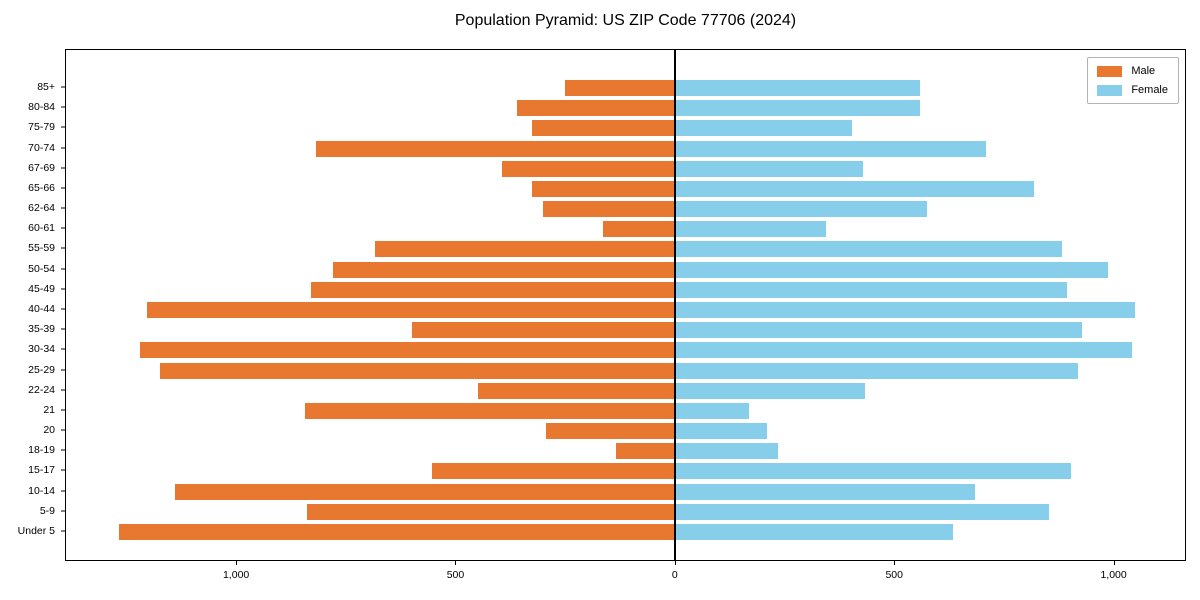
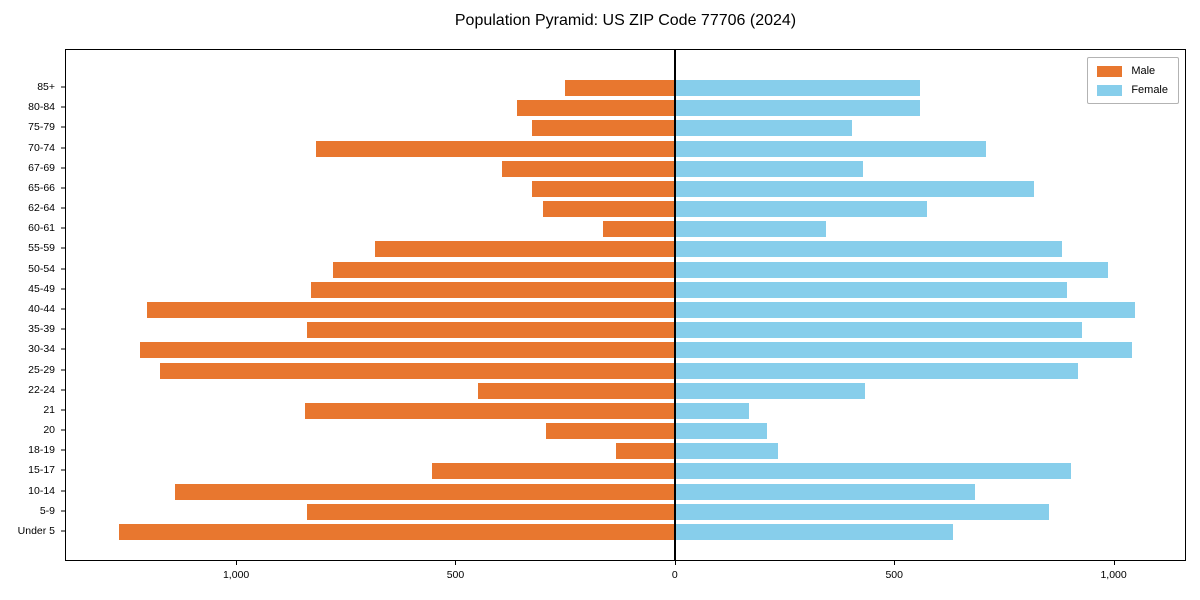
Male/35-39: 600 -> 840
